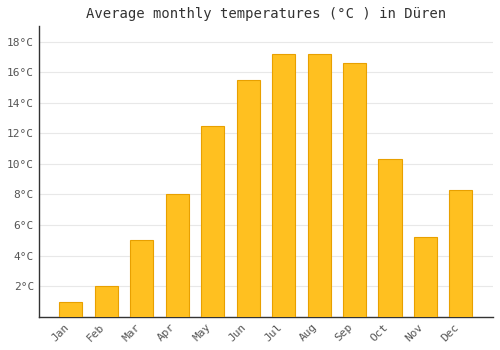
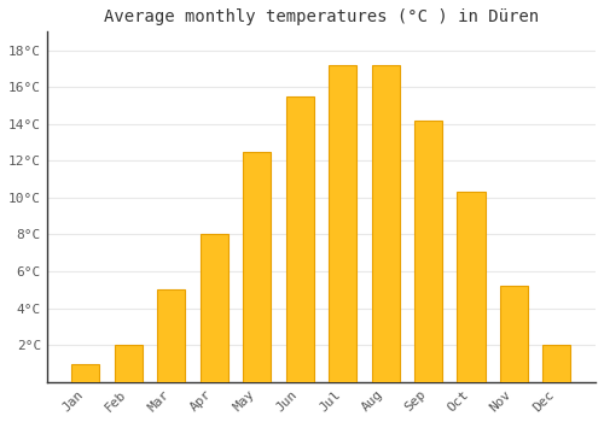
Sep: 16.6°C -> 14.2°C
Dec: 8.3°C -> 2.0°C
